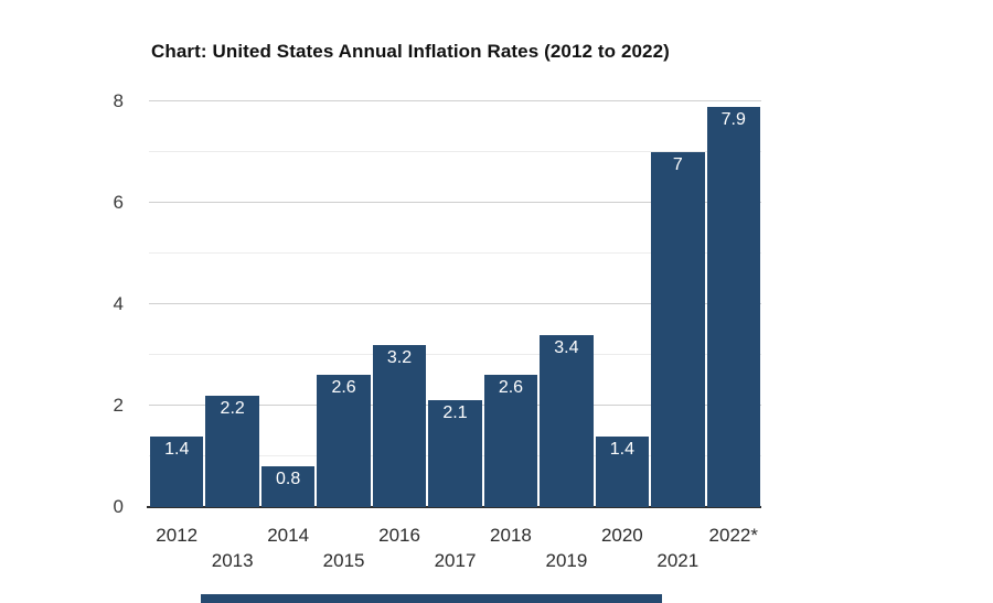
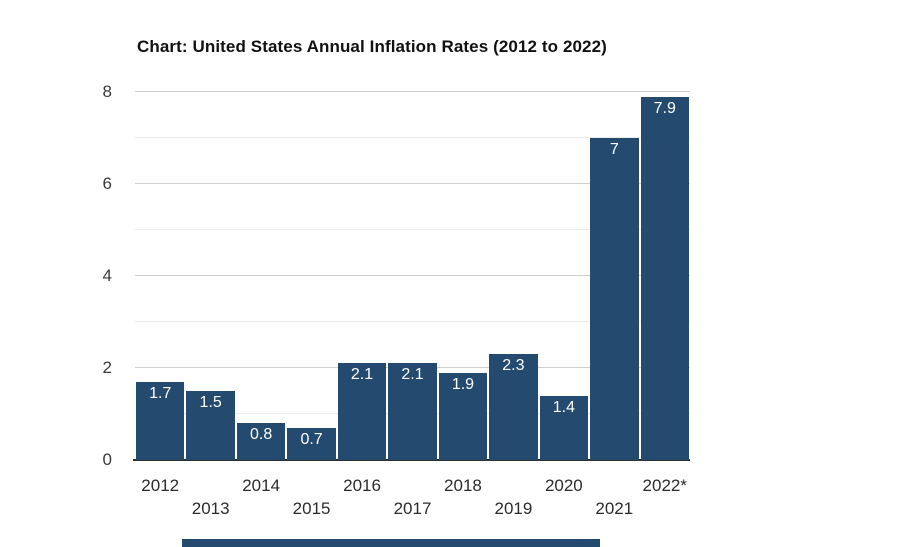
2012: 1.4 -> 1.7
2013: 2.2 -> 1.5
2015: 2.6 -> 0.7
2016: 3.2 -> 2.1
2018: 2.6 -> 1.9
2019: 3.4 -> 2.3
